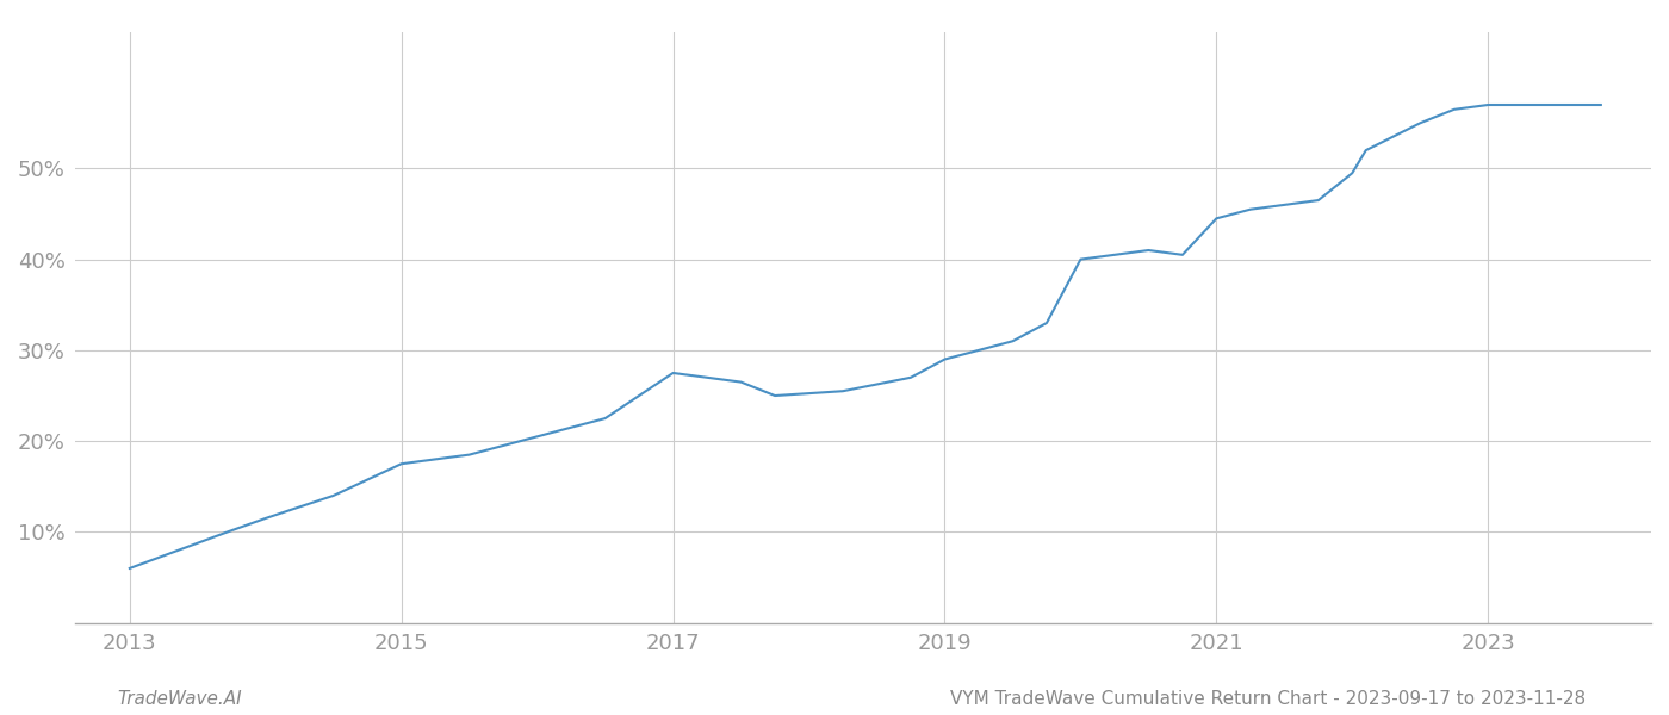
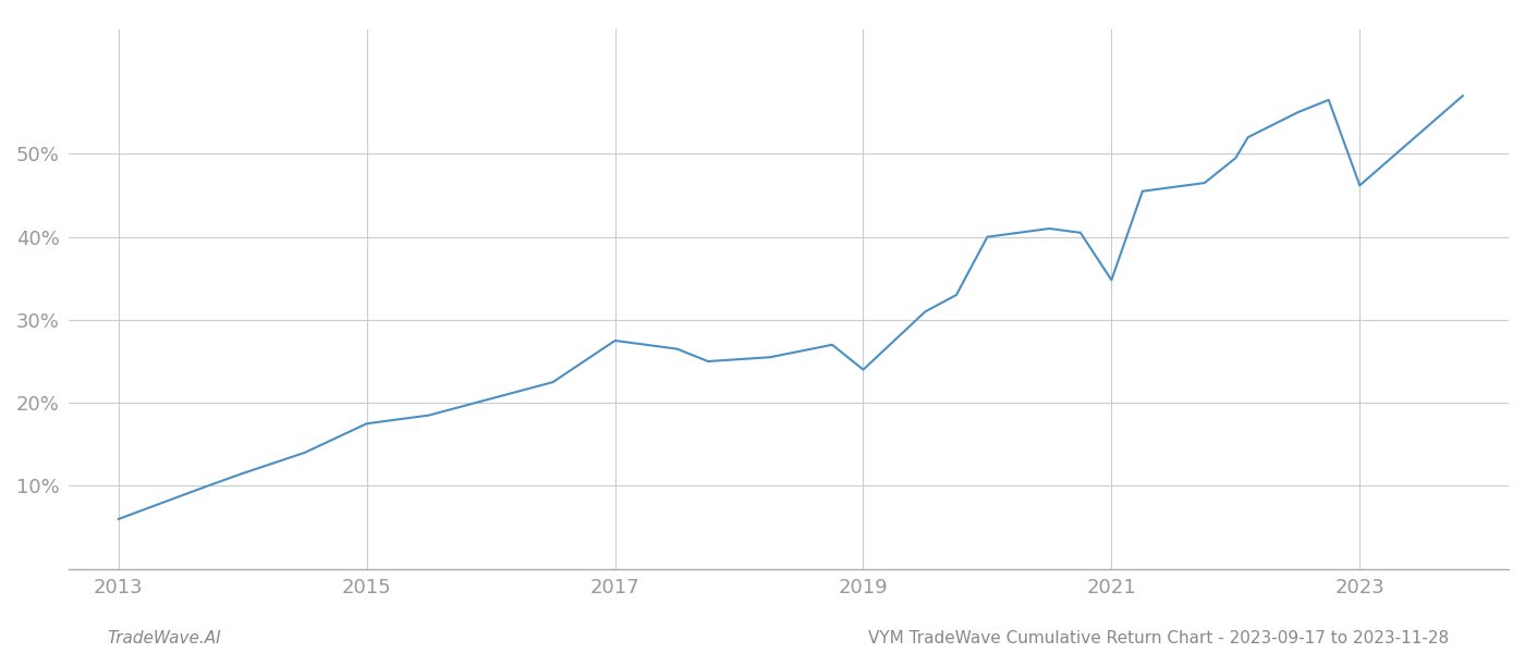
2019: 29.0% -> 24.0%
2021: 44.5% -> 34.8%
2023: 57.0% -> 46.2%
